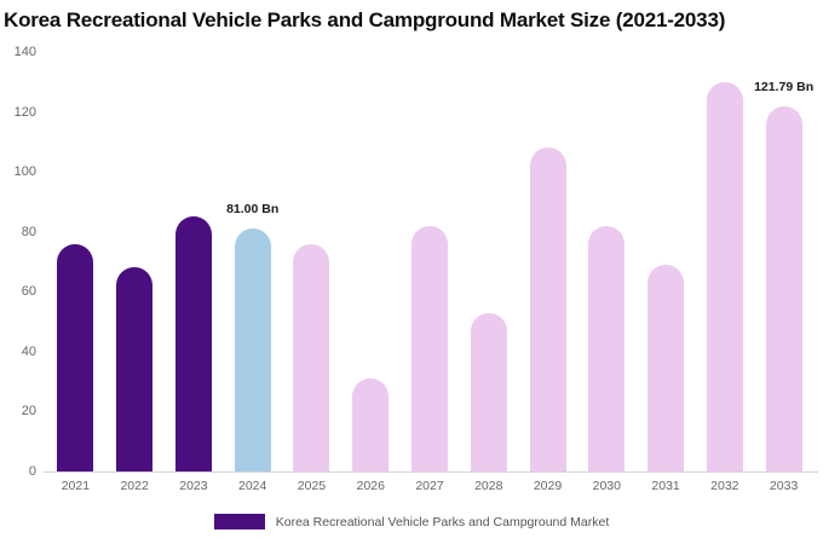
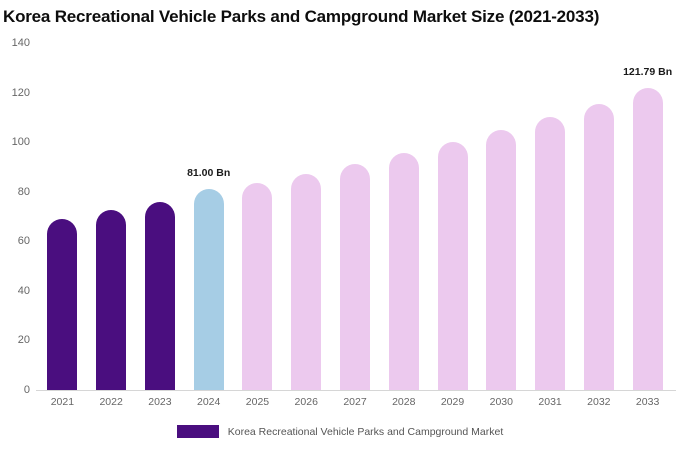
2021: 76 -> 69
2022: 68 -> 72
2023: 85 -> 76
2025: 76 -> 84
2026: 31 -> 87
2027: 82 -> 91
2028: 53 -> 96
2029: 108 -> 100
2030: 82 -> 105
2031: 69 -> 110
2032: 130 -> 116
